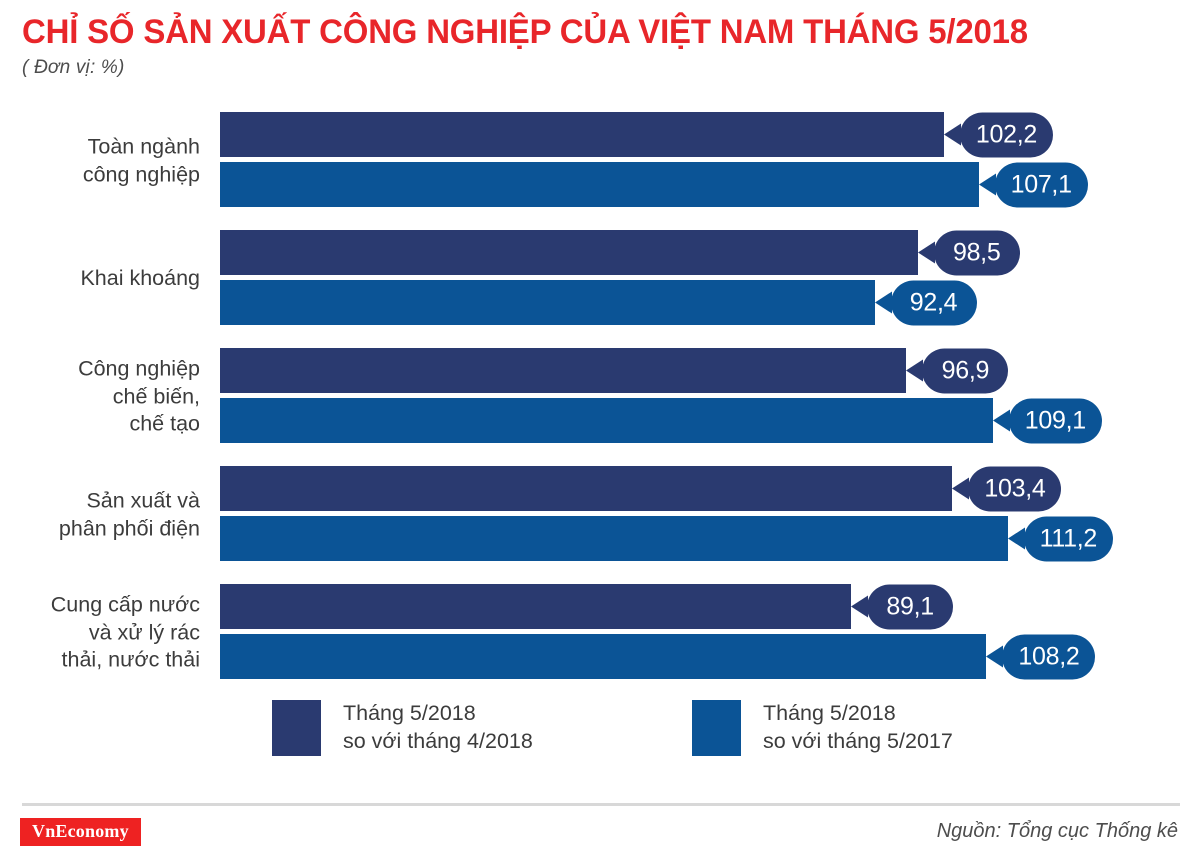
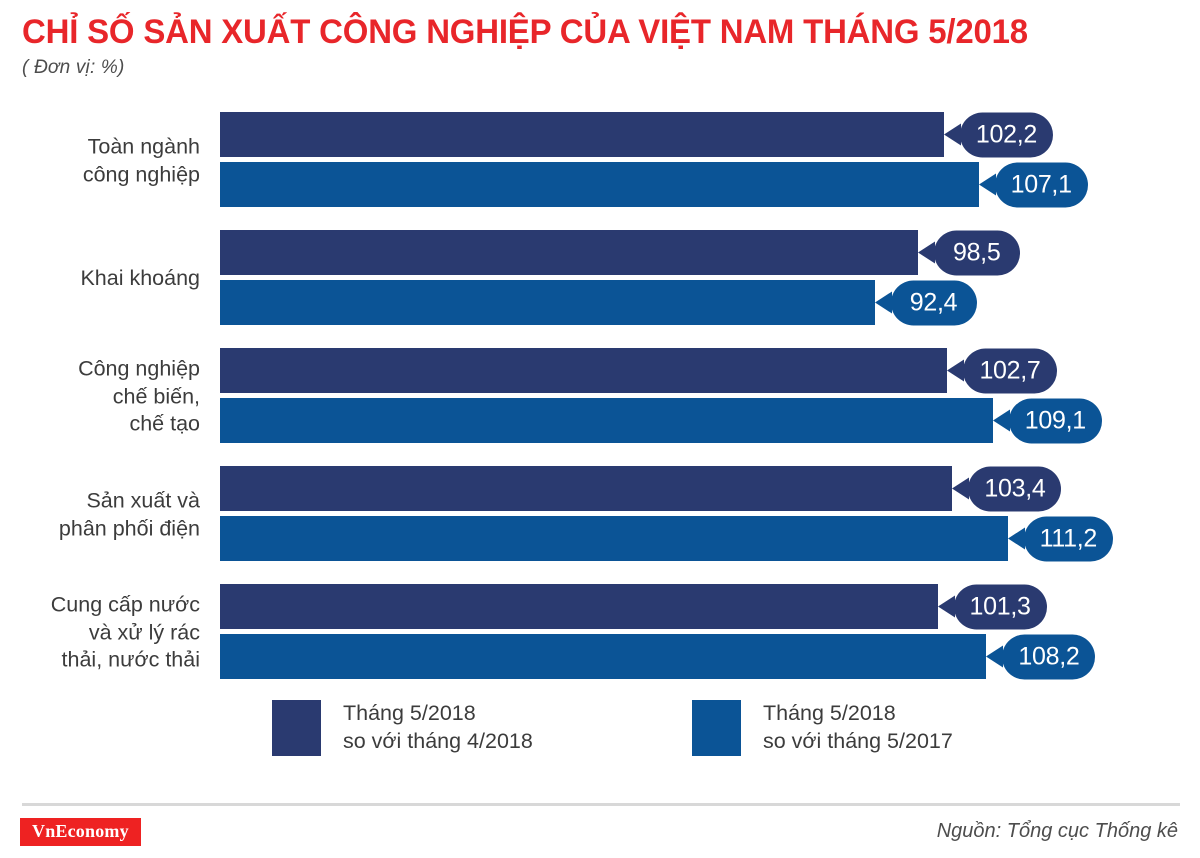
Tháng 5/2018 so với tháng 4/2018/Công nghiệp chế biến, chế tạo: 96,9 -> 102,7
Tháng 5/2018 so với tháng 4/2018/Cung cấp nước và xử lý rác thải, nước thải: 89,1 -> 101,3
